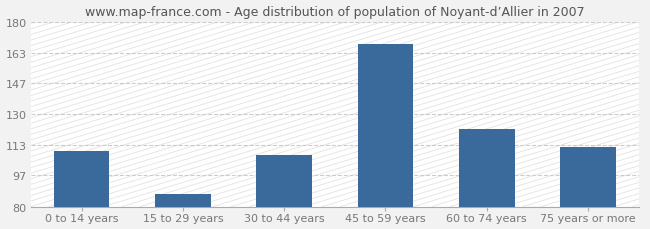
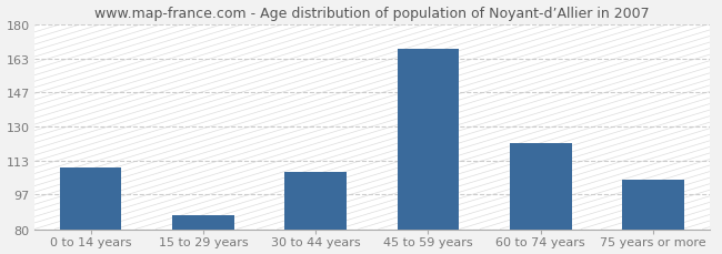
75 years or more: 112 -> 104
